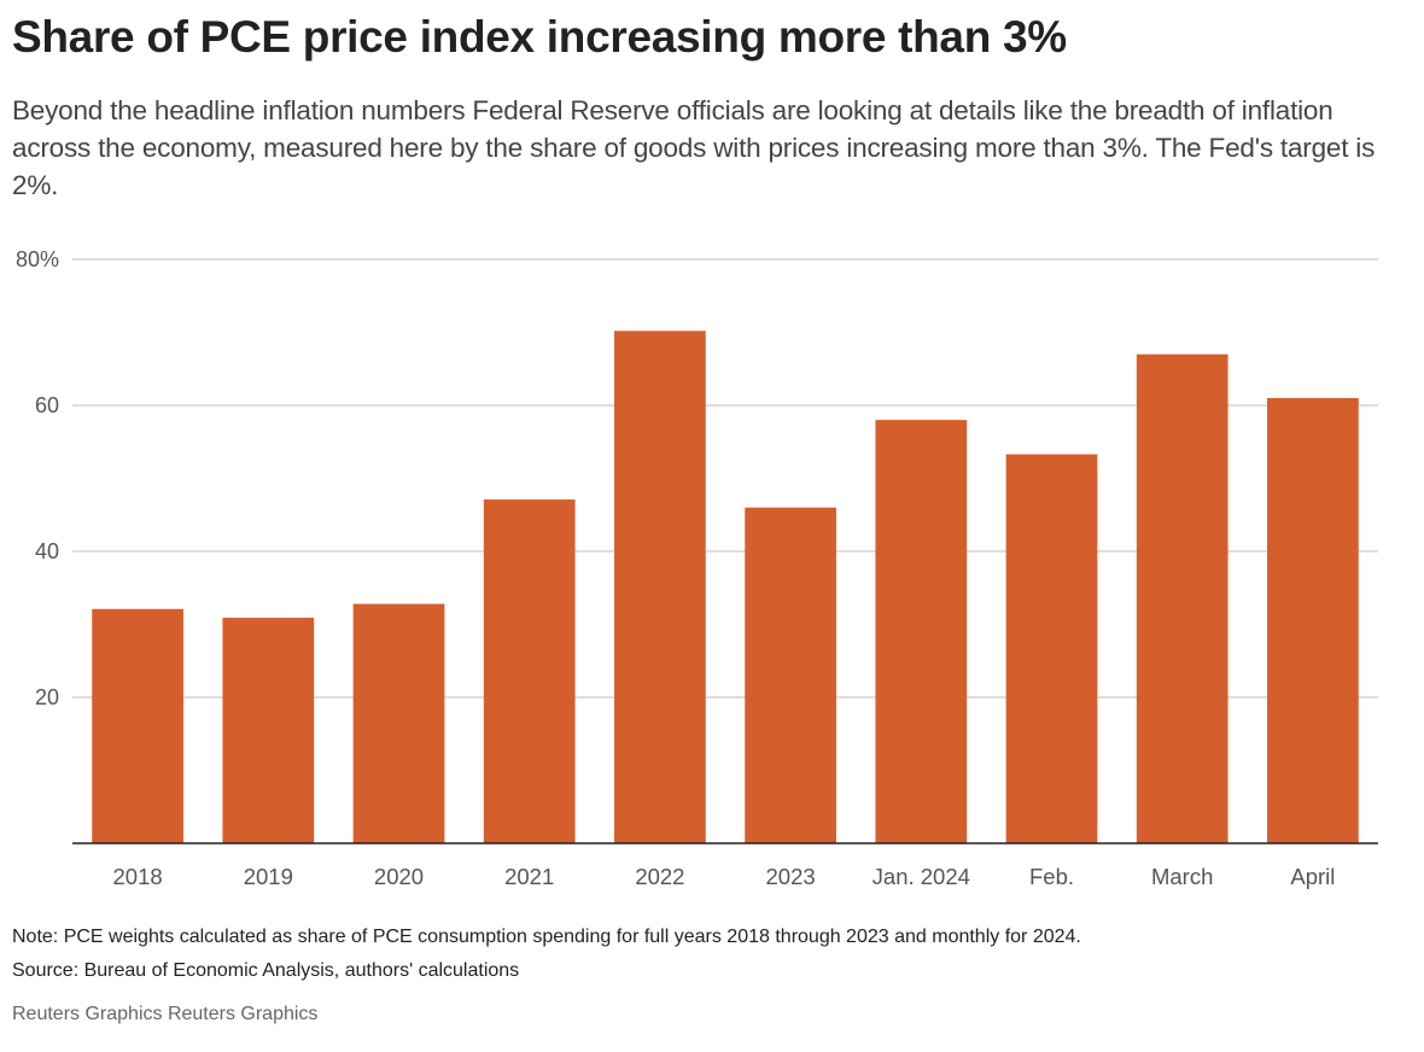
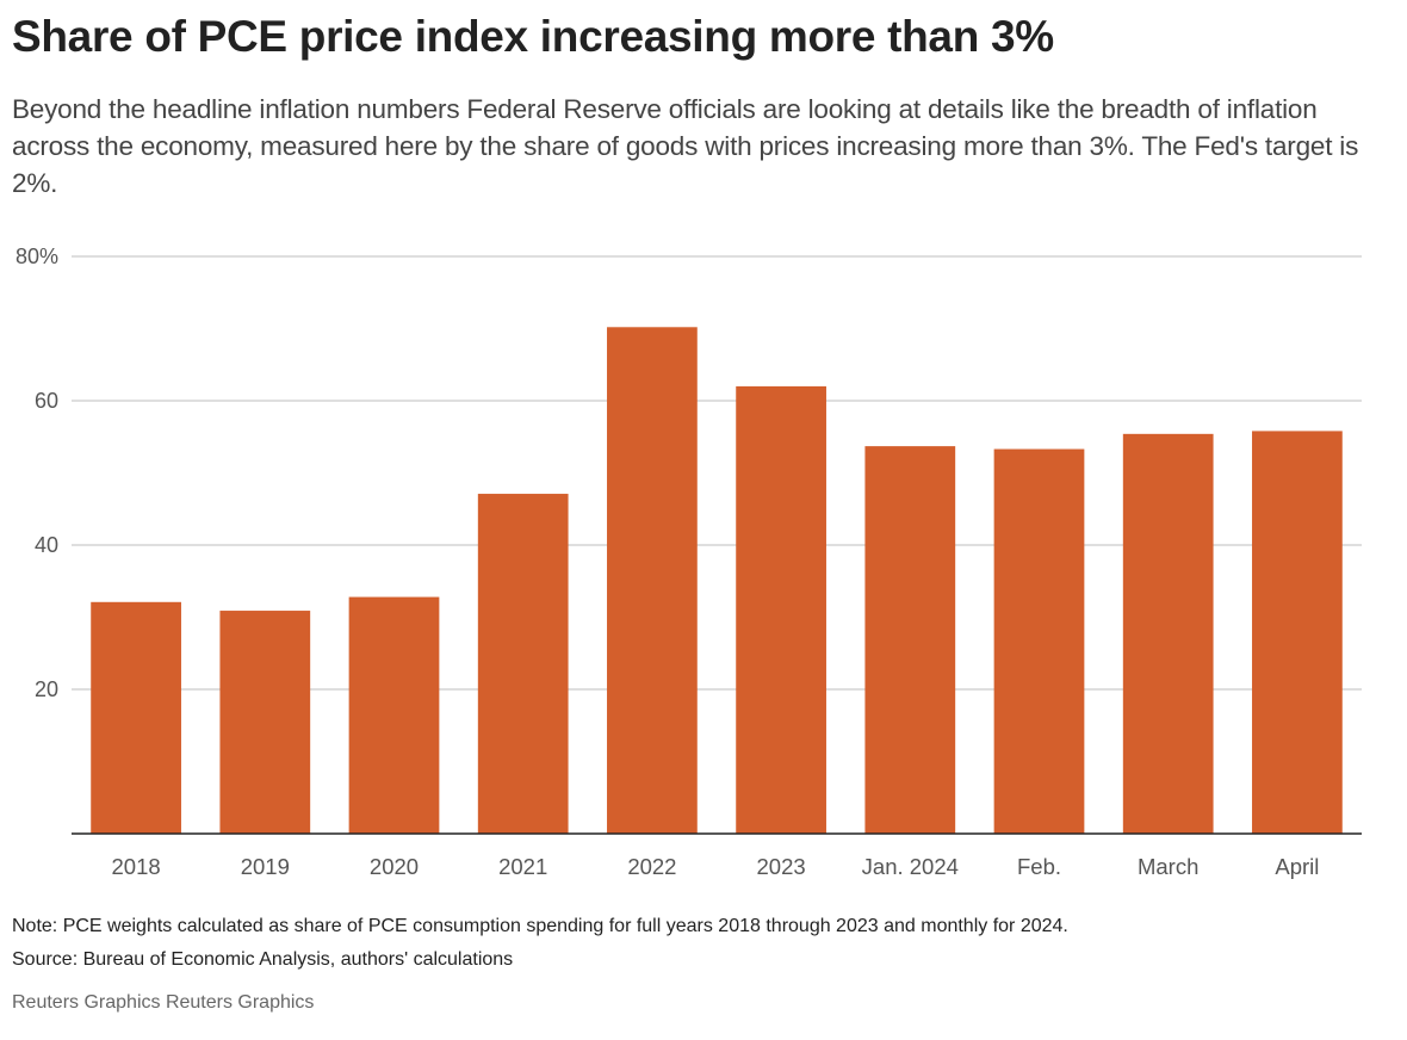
2023: 46% -> 62%
Jan. 2024: 58% -> 54%
March: 67% -> 55%
April: 61% -> 56%
